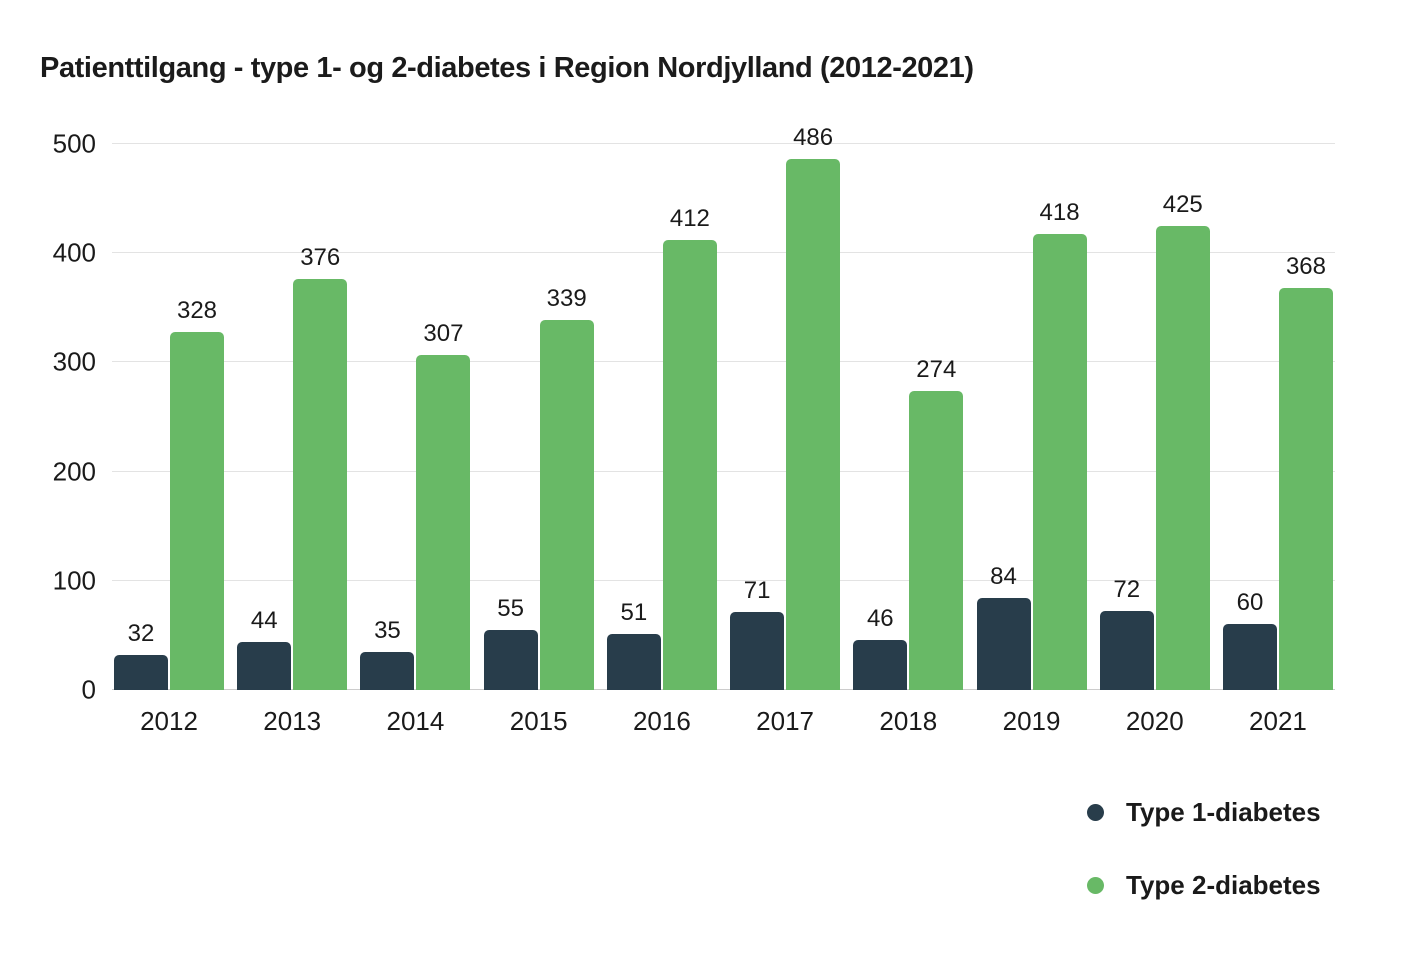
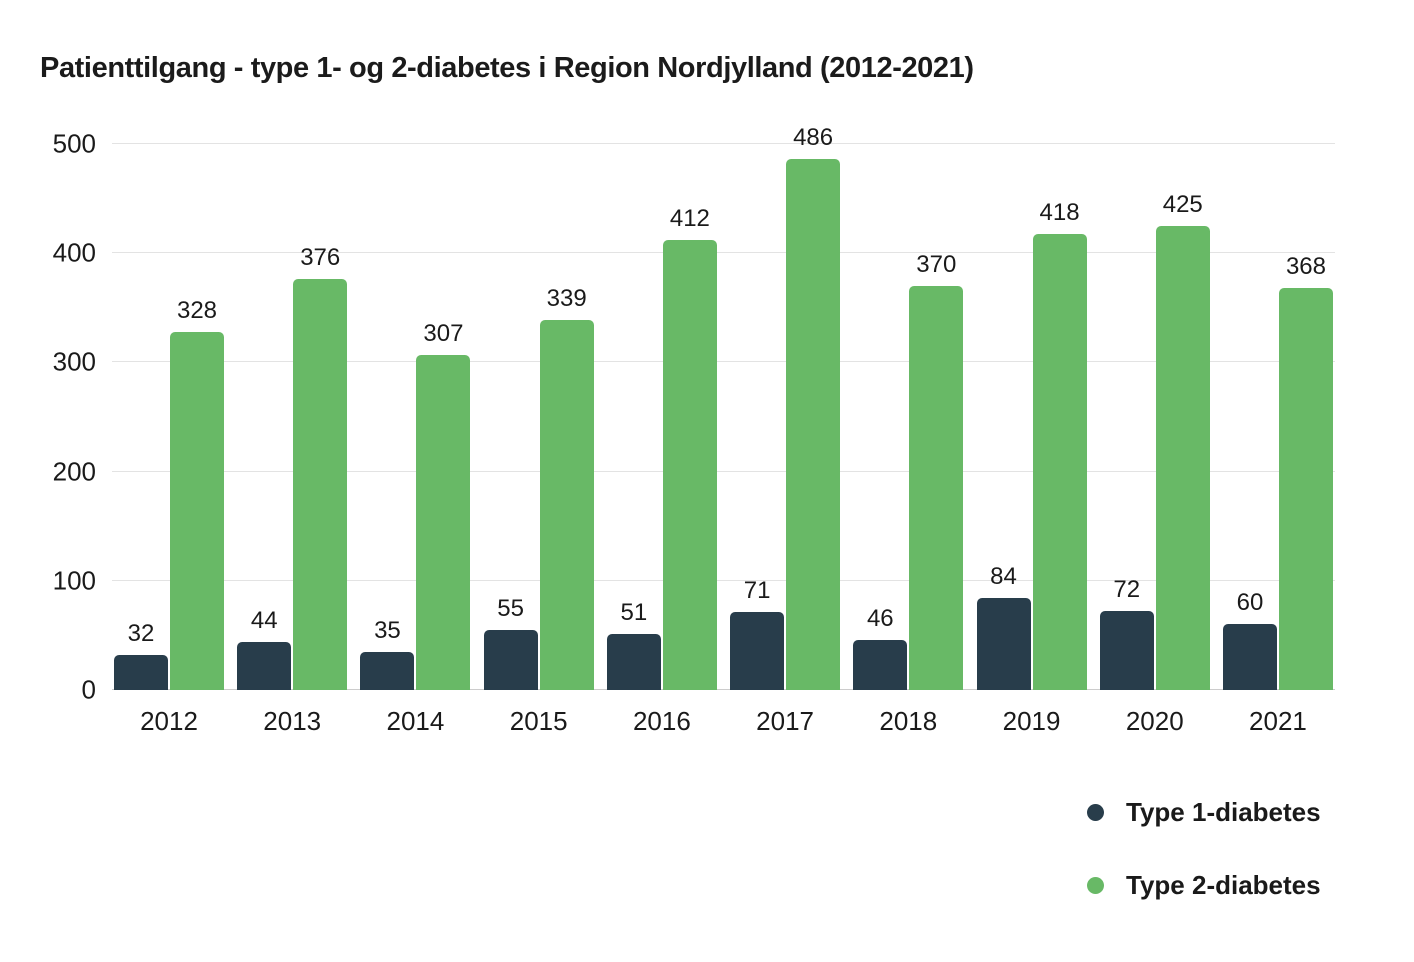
Type 2-diabetes/2018: 274 -> 370
